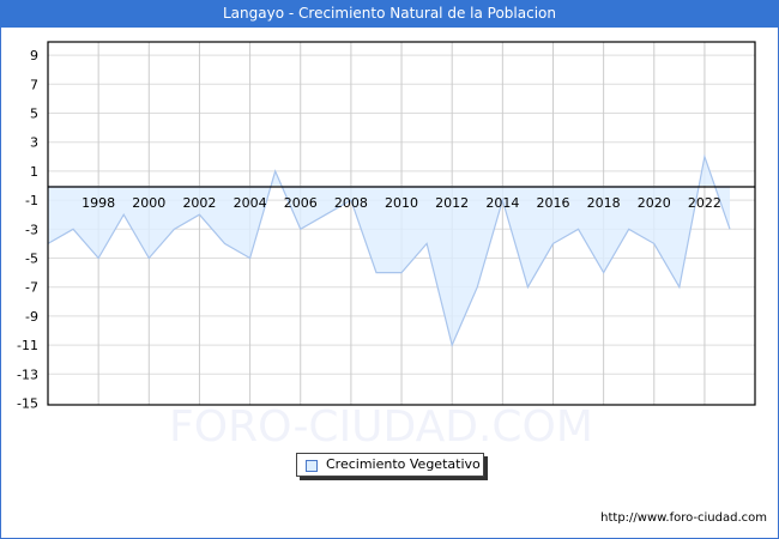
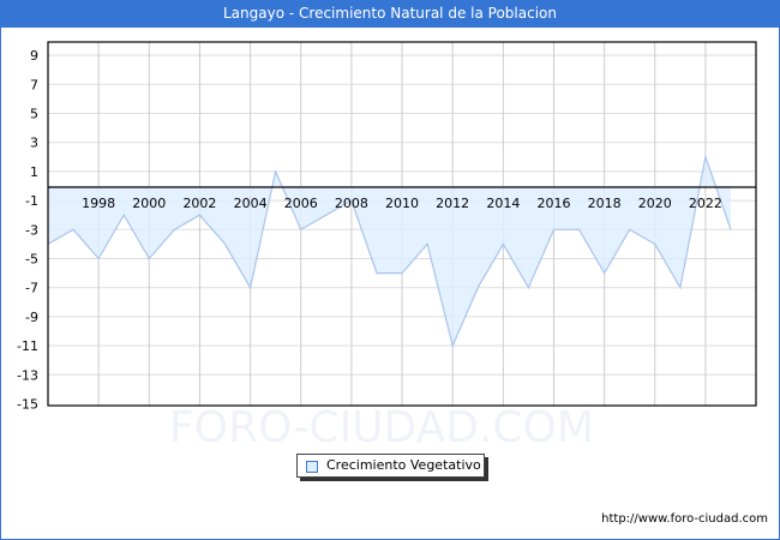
2004: -5 -> -7
2014: -1 -> -4
2016: -4 -> -3
